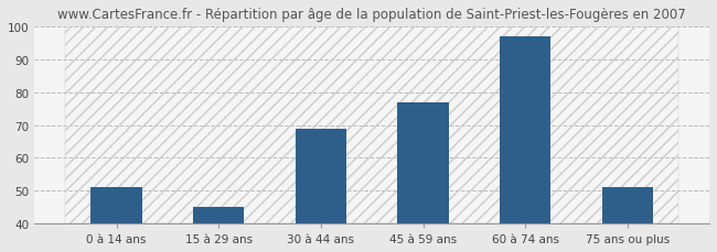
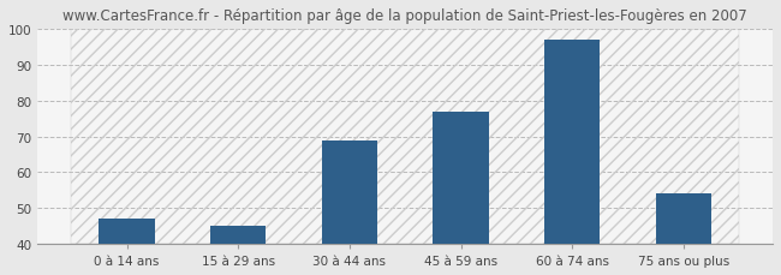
0 à 14 ans: 51 -> 47
75 ans ou plus: 51 -> 54
